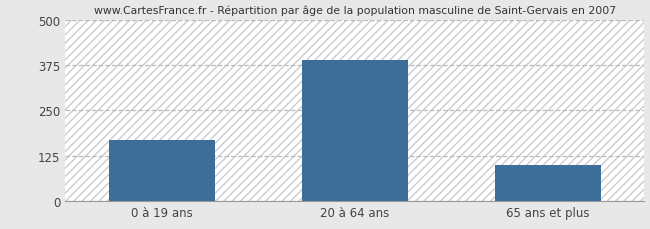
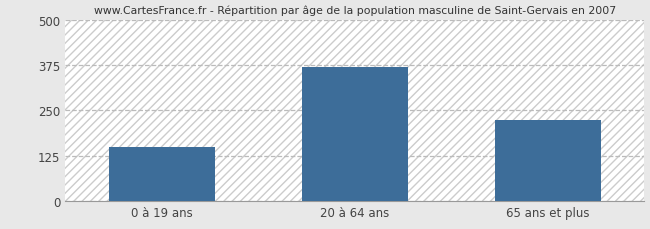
0 à 19 ans: 168 -> 150
20 à 64 ans: 390 -> 370
65 ans et plus: 100 -> 225
